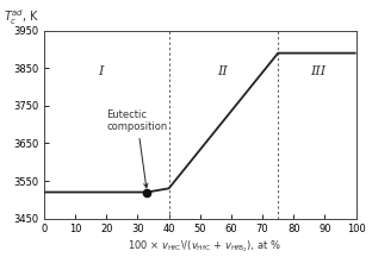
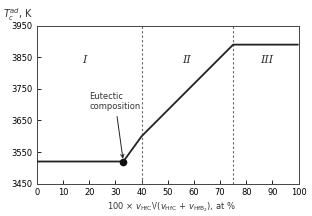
40: 3530 -> 3600
